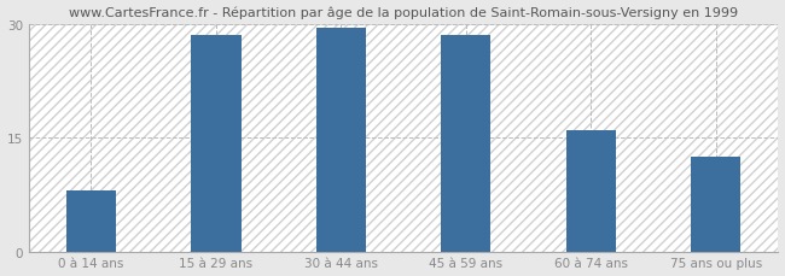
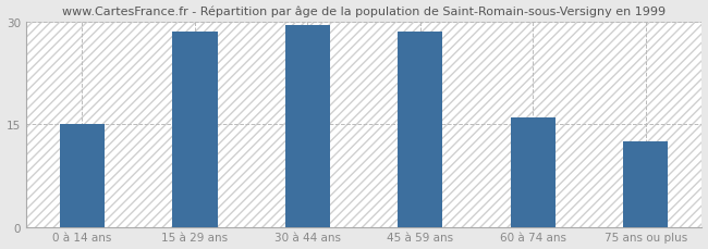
0 à 14 ans: 8.0 -> 15.0
